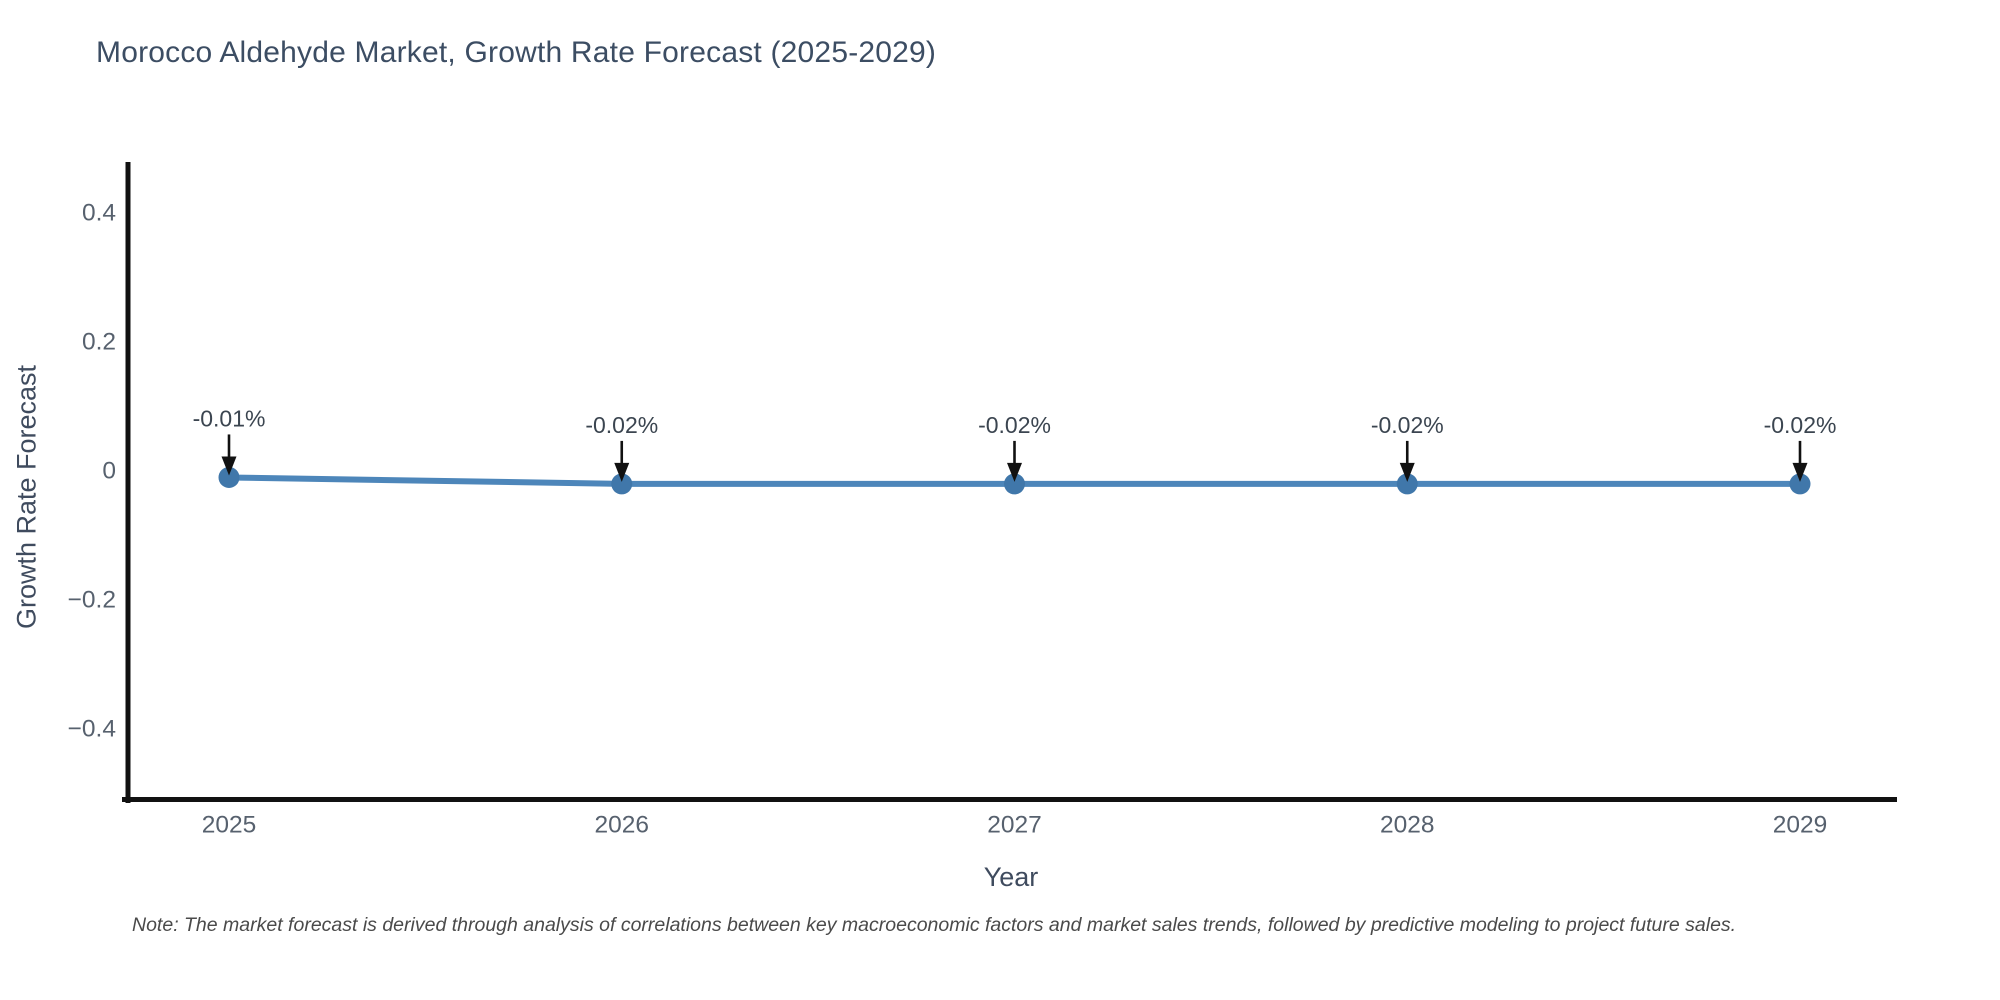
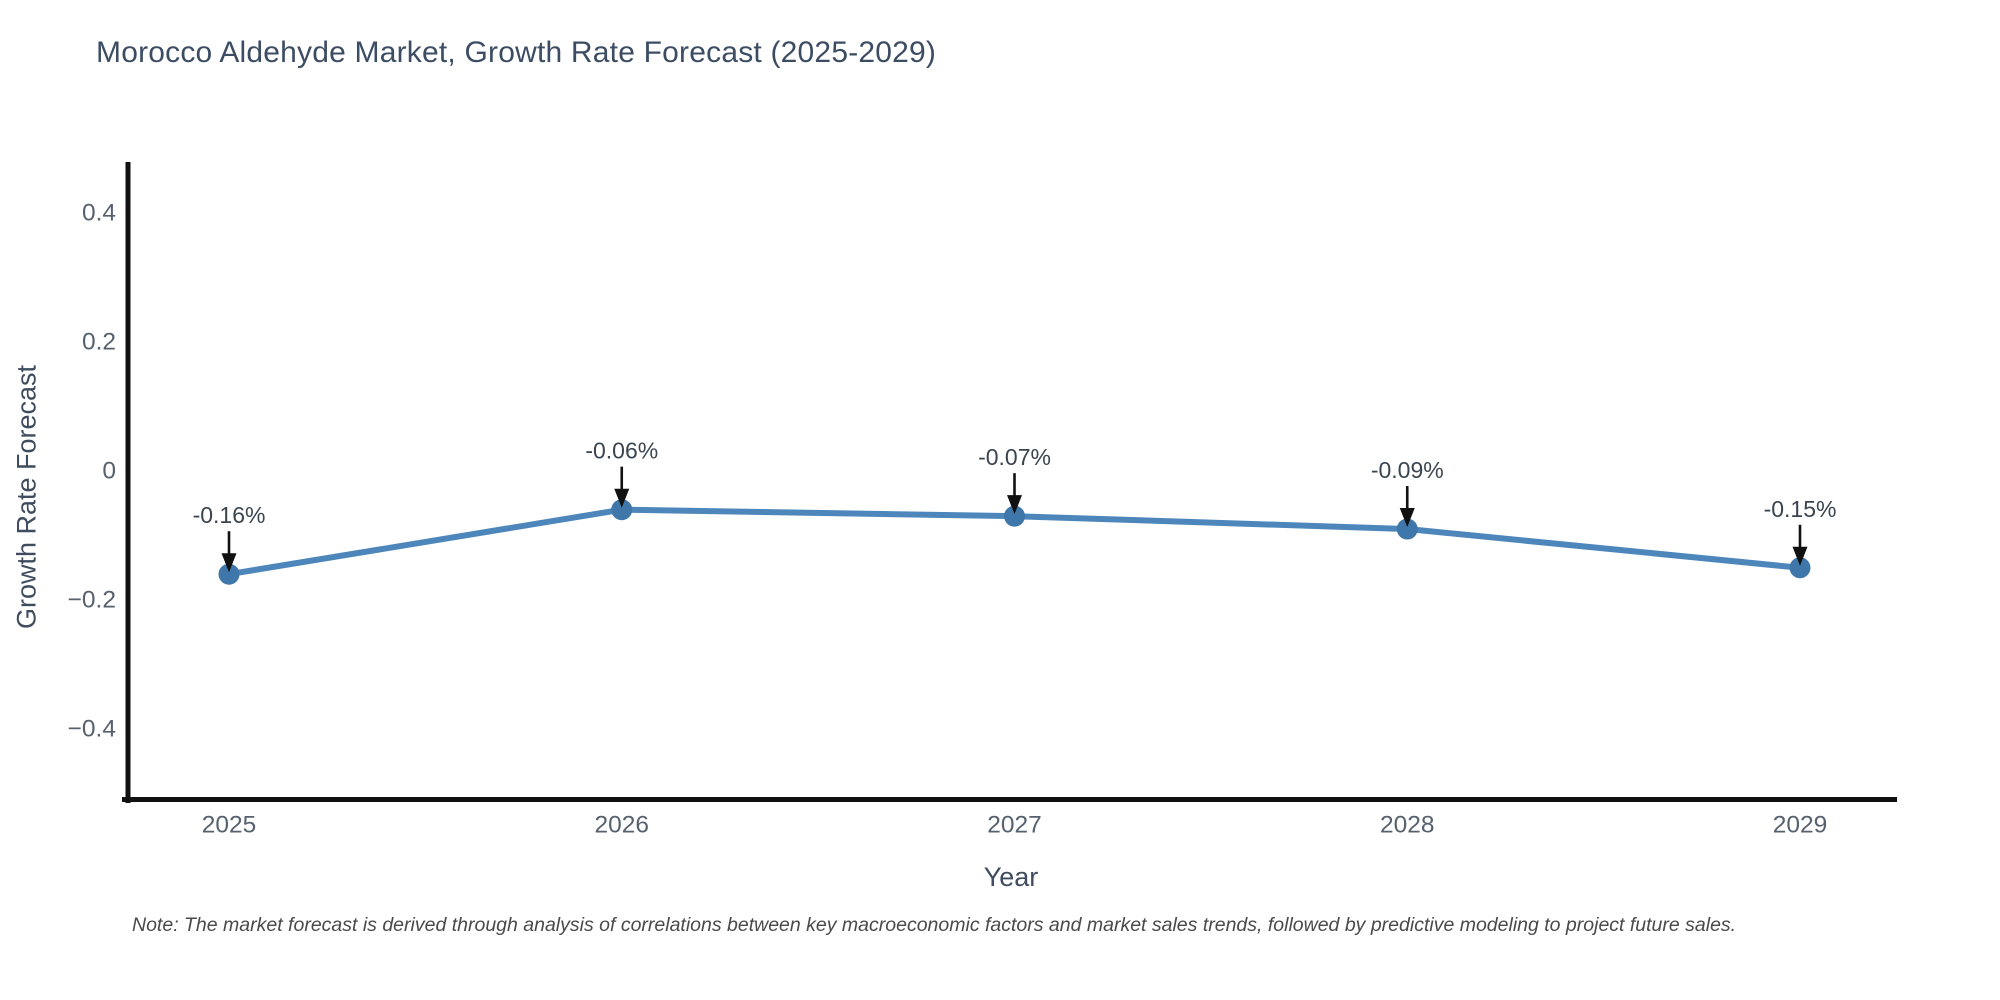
2025: -0.01% -> -0.16%
2026: -0.02% -> -0.06%
2027: -0.02% -> -0.07%
2028: -0.02% -> -0.09%
2029: -0.02% -> -0.15%
